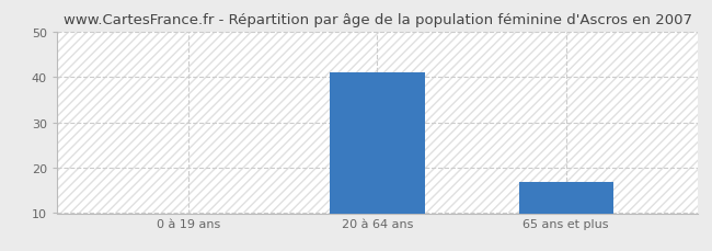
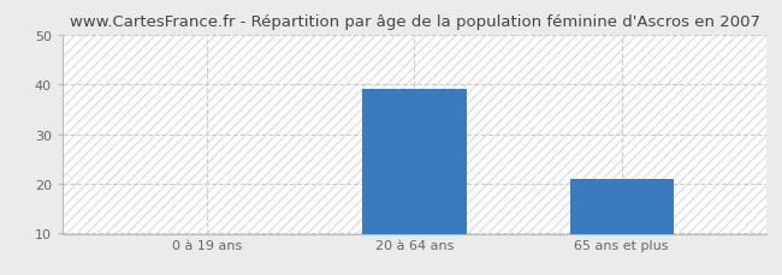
20 à 64 ans: 41 -> 39
65 ans et plus: 17 -> 21
